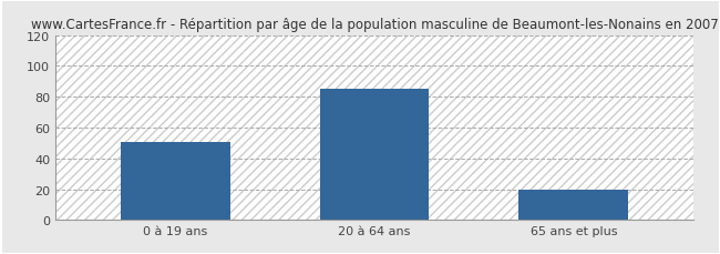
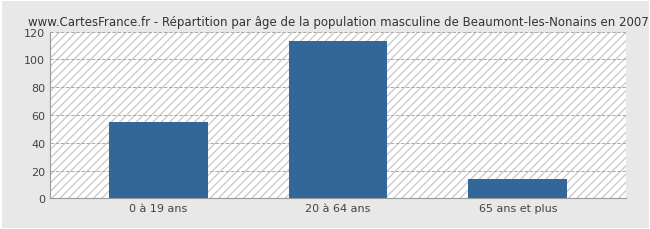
0 à 19 ans: 51 -> 55
20 à 64 ans: 85 -> 113
65 ans et plus: 20 -> 14
